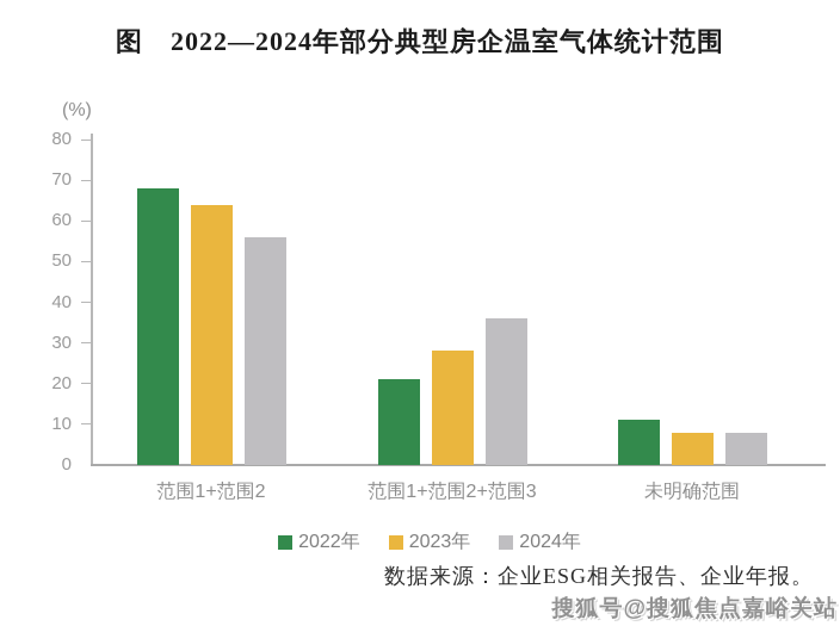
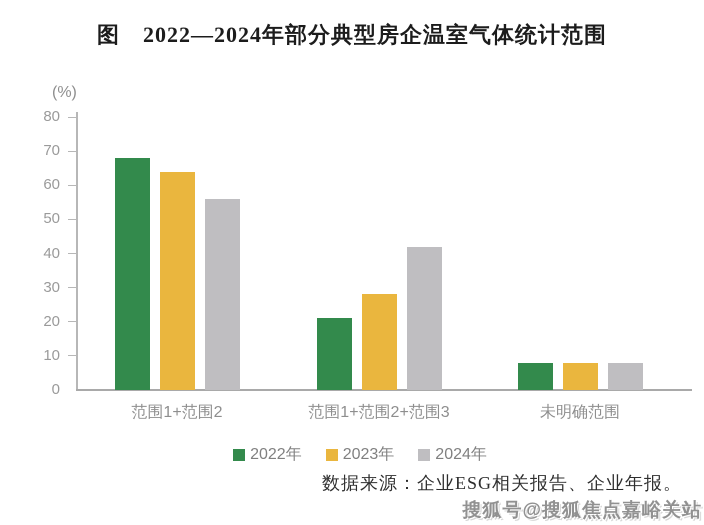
2024年/范围1+范围2+范围3: 36 -> 42
2022年/未明确范围: 11 -> 8
